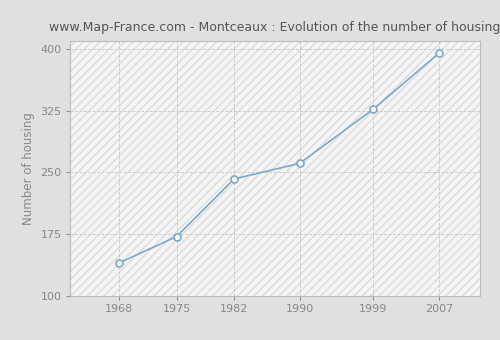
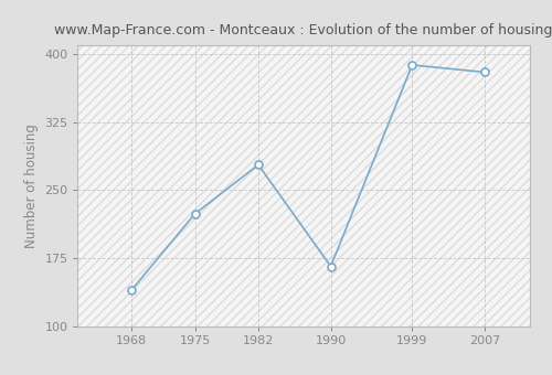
1975: 172 -> 224
1982: 242 -> 278
1990: 261 -> 166
1999: 327 -> 388
2007: 395 -> 380
